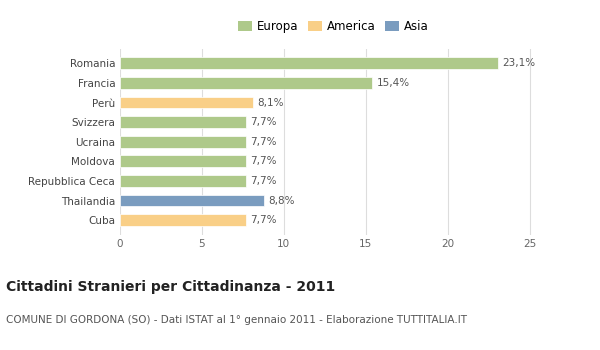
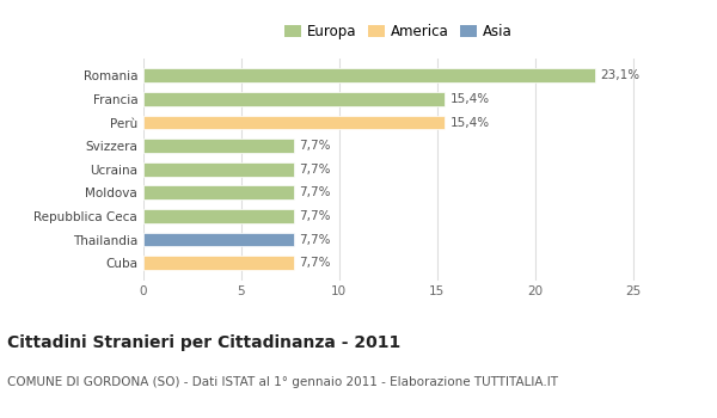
Perù: 8,1% -> 15,4%
Thailandia: 8,8% -> 7,7%
